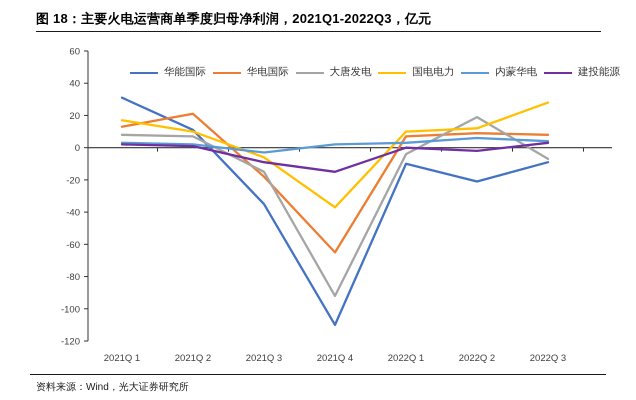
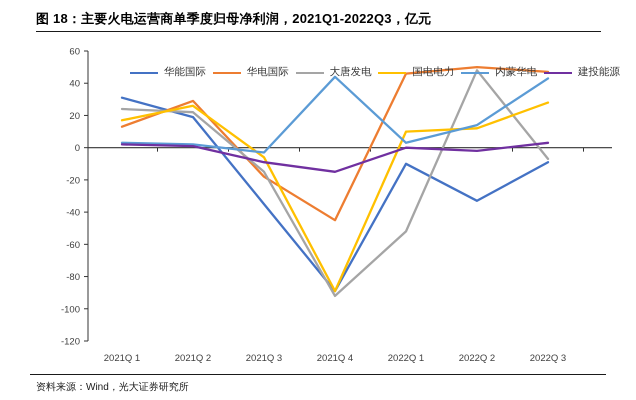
大唐发电/2021Q 1: 8 -> 24
华能国际/2021Q 2: 11 -> 19
华电国际/2021Q 2: 21 -> 29
大唐发电/2021Q 2: 7 -> 22
国电电力/2021Q 2: 10 -> 26
华能国际/2021Q 4: -110 -> -89
华电国际/2021Q 4: -65 -> -45
国电电力/2021Q 4: -37 -> -89
内蒙华电/2021Q 4: 2 -> 44
华电国际/2022Q 1: 7 -> 46
大唐发电/2022Q 1: -4 -> -52
华能国际/2022Q 2: -21 -> -33
华电国际/2022Q 2: 9 -> 50
大唐发电/2022Q 2: 19 -> 48
内蒙华电/2022Q 2: 6 -> 14
华电国际/2022Q 3: 8 -> 47
内蒙华电/2022Q 3: 4 -> 43
